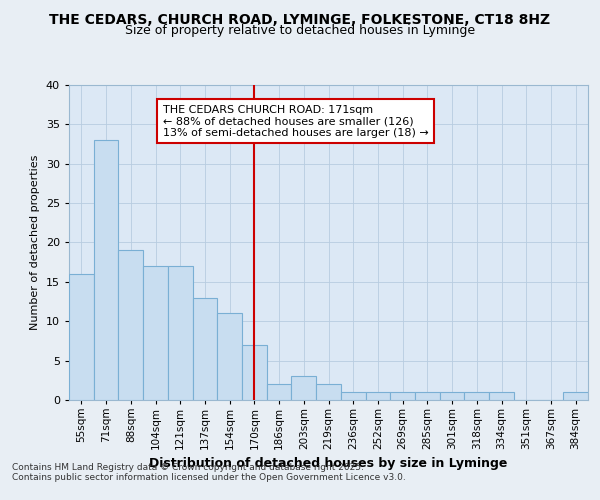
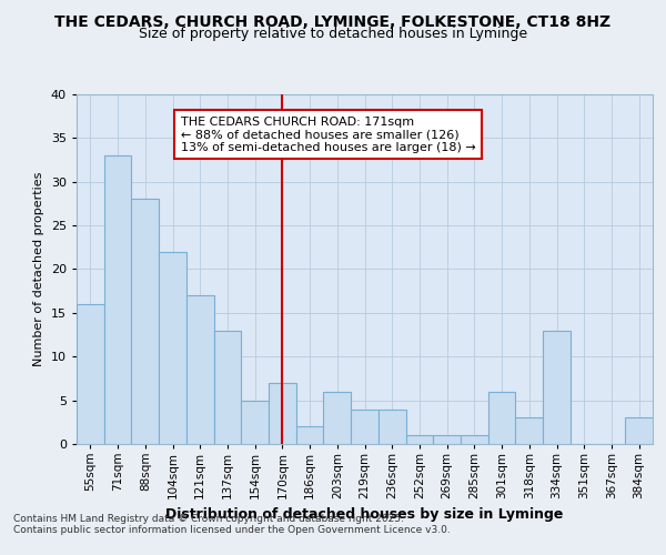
88sqm: 19 -> 28
104sqm: 17 -> 22
154sqm: 11 -> 5
203sqm: 3 -> 6
219sqm: 2 -> 4
236sqm: 1 -> 4
301sqm: 1 -> 6
318sqm: 1 -> 3
334sqm: 1 -> 13
384sqm: 1 -> 3
